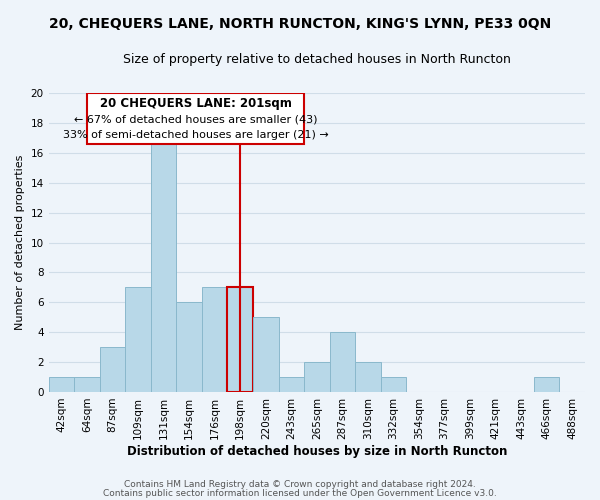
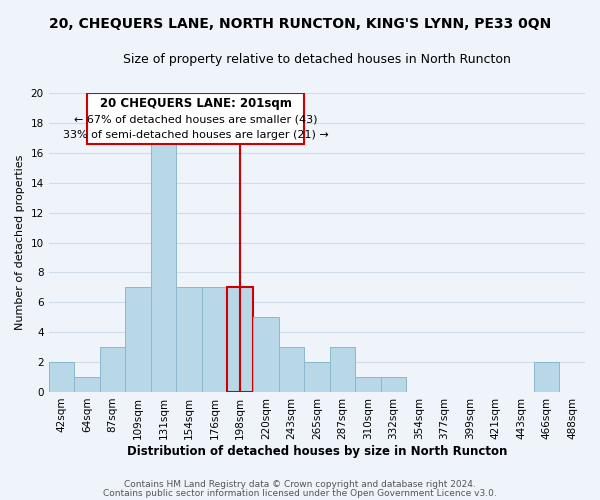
42sqm: 1 -> 2
154sqm: 6 -> 7
243sqm: 1 -> 3
287sqm: 4 -> 3
310sqm: 2 -> 1
466sqm: 1 -> 2
